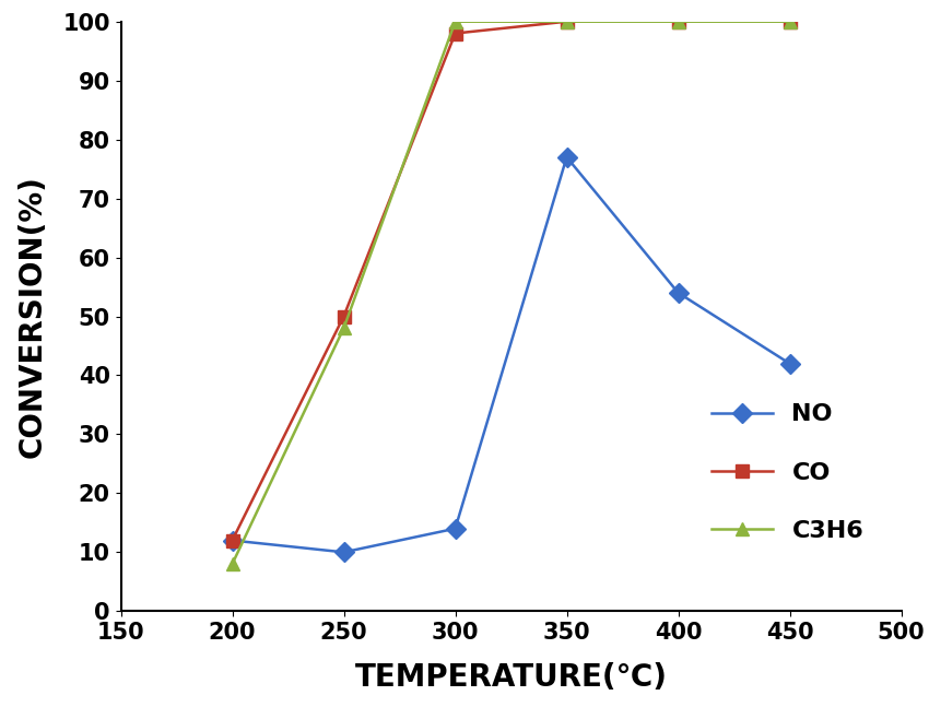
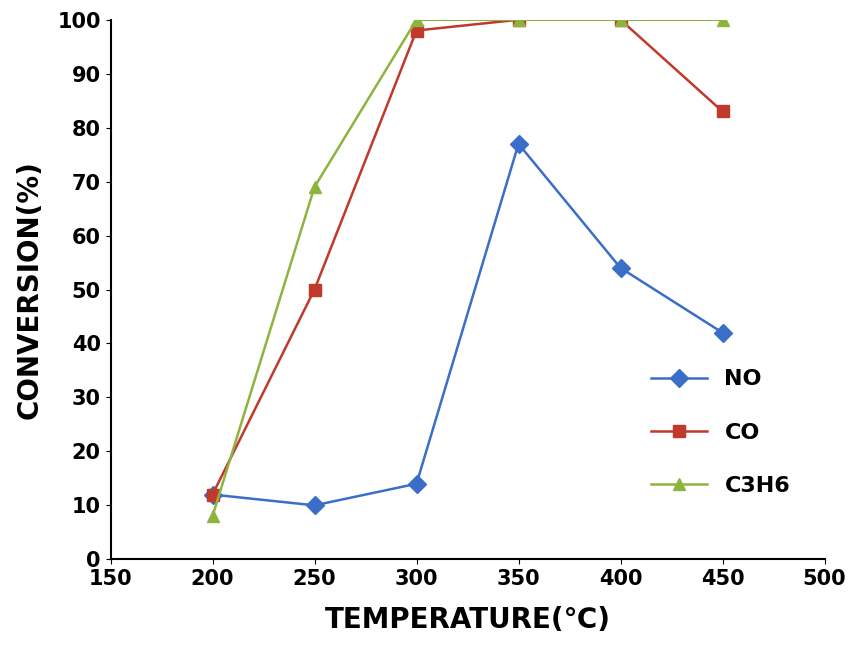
C3H6/250: 48 -> 69
CO/450: 100 -> 83
